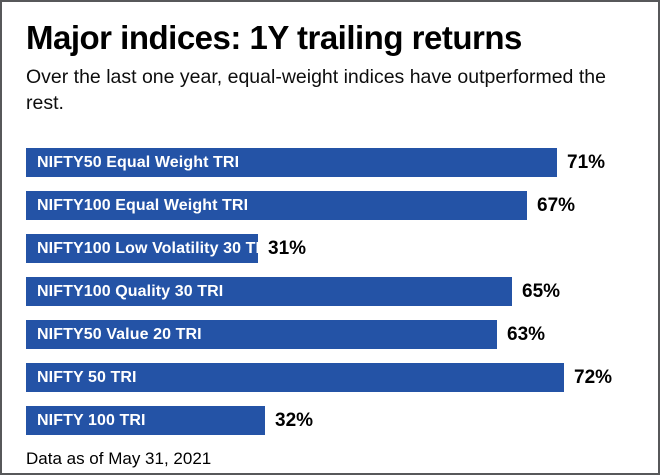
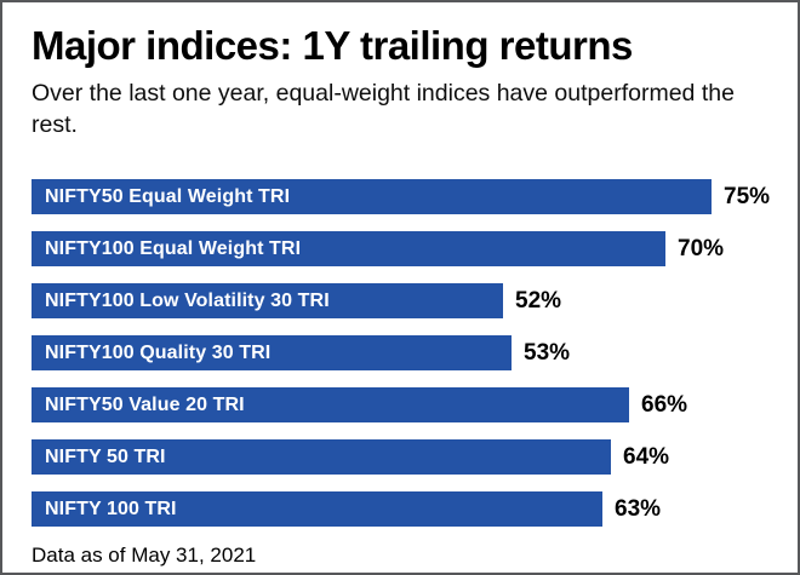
NIFTY50 Equal Weight TRI: 71% -> 75%
NIFTY100 Equal Weight TRI: 67% -> 70%
NIFTY100 Low Volatility 30 TRI: 31% -> 52%
NIFTY100 Quality 30 TRI: 65% -> 53%
NIFTY50 Value 20 TRI: 63% -> 66%
NIFTY 50 TRI: 72% -> 64%
NIFTY 100 TRI: 32% -> 63%
